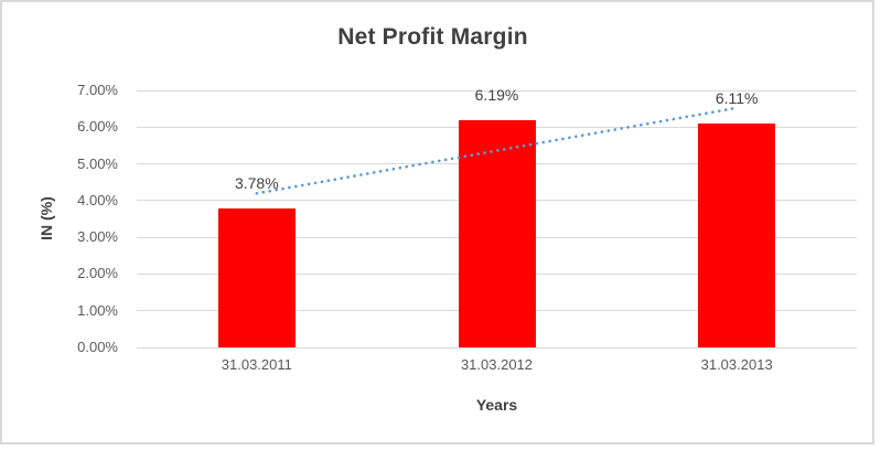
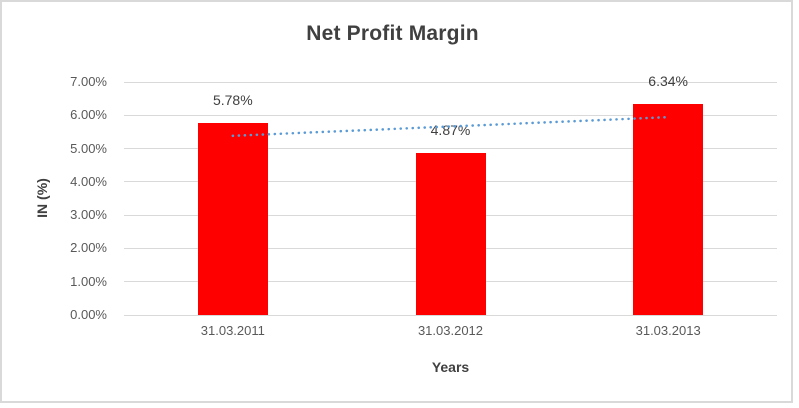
31.03.2011: 3.78% -> 5.78%
31.03.2012: 6.19% -> 4.87%
31.03.2013: 6.11% -> 6.34%
